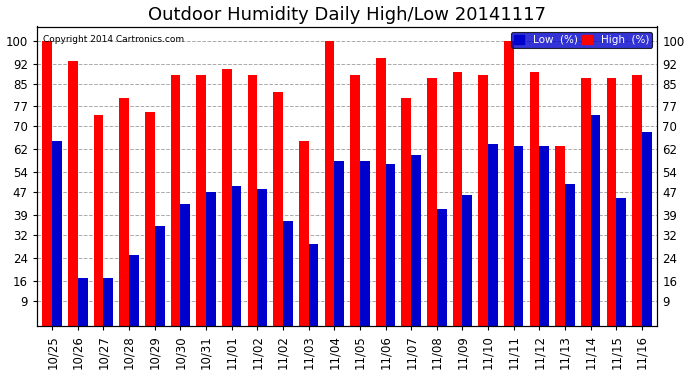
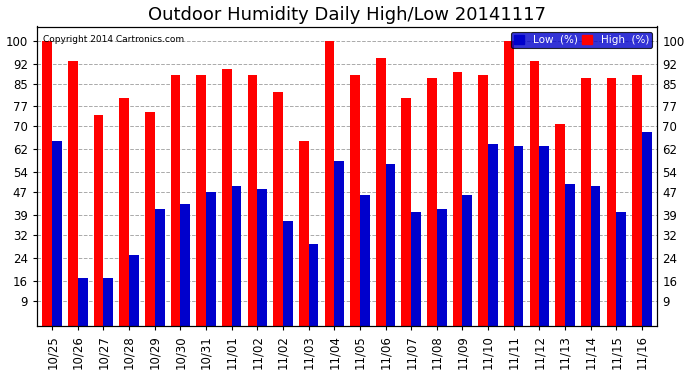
Low (%)/10/29: 35 -> 41
Low (%)/11/05: 58 -> 46
Low (%)/11/07: 60 -> 40
High (%)/11/12: 89 -> 93
High (%)/11/13: 63 -> 71
Low (%)/11/14: 74 -> 49
Low (%)/11/15: 45 -> 40
